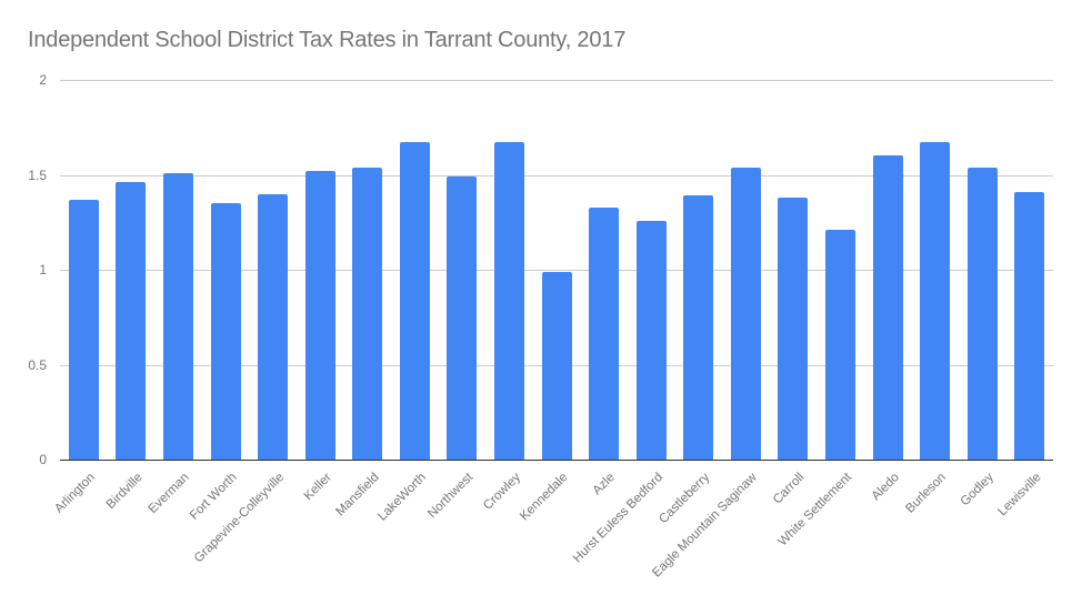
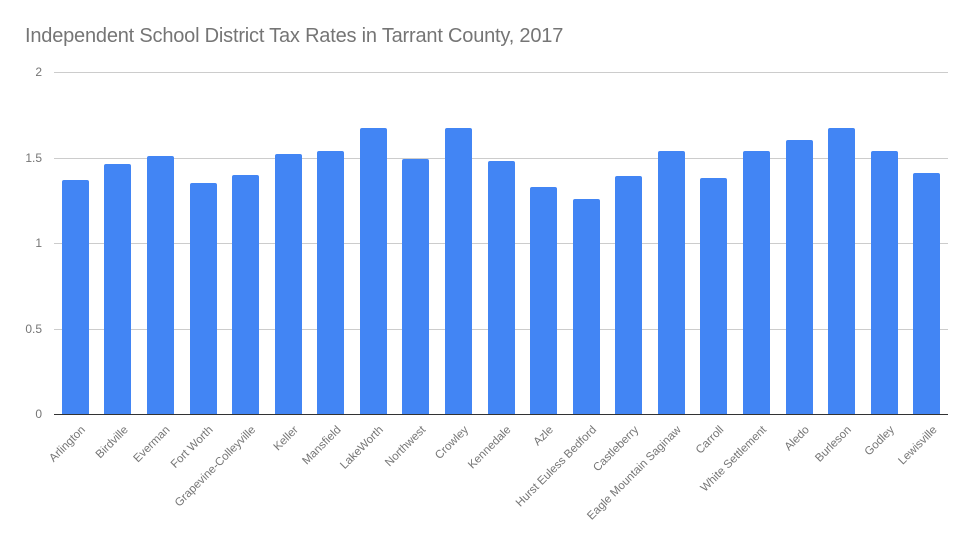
Kennedale: 0.99 -> 1.48
White Settlement: 1.21 -> 1.54
